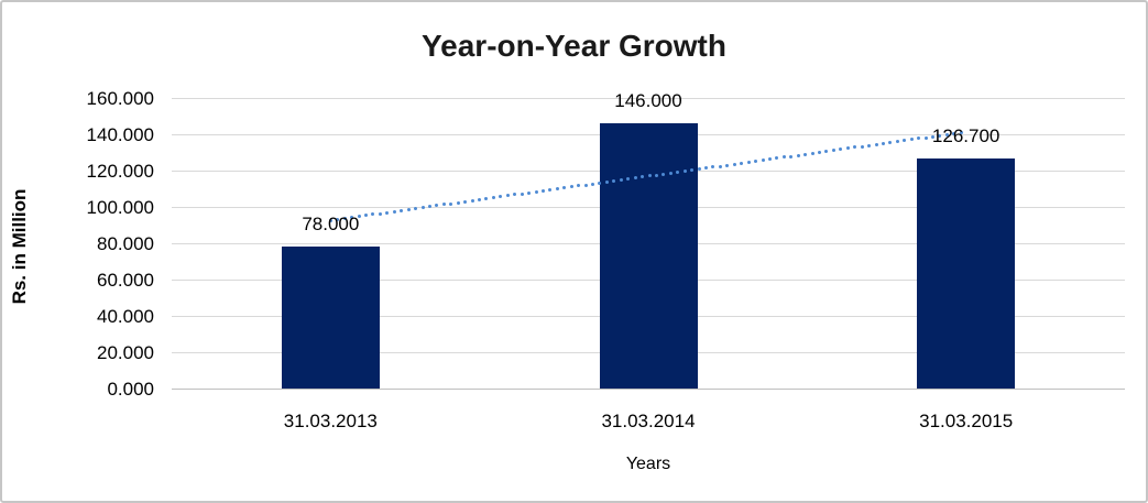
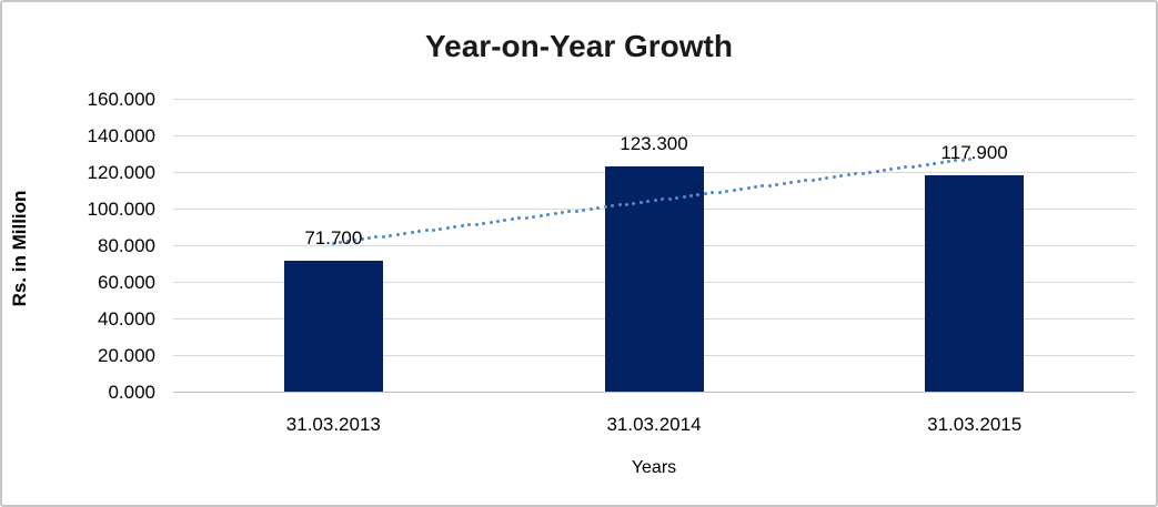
31.03.2013: 78.000 -> 71.700
31.03.2014: 146.000 -> 123.300
31.03.2015: 126.700 -> 117.900
